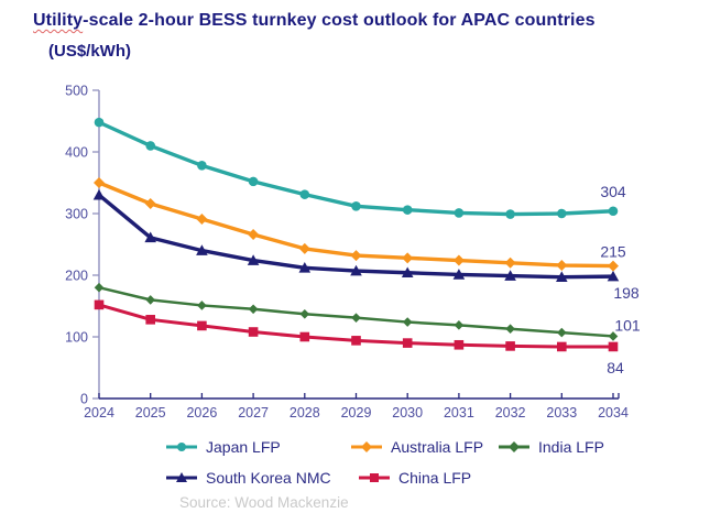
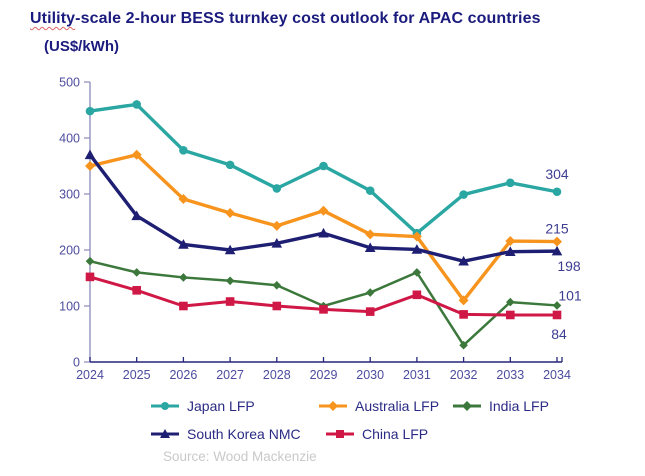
South Korea NMC/2024: 330 -> 370
Japan LFP/2025: 410 -> 460
Australia LFP/2025: 320 -> 370
South Korea NMC/2026: 240 -> 210
China LFP/2026: 120 -> 100
South Korea NMC/2027: 220 -> 200
Japan LFP/2028: 330 -> 310
Japan LFP/2029: 310 -> 350
Australia LFP/2029: 230 -> 270
India LFP/2029: 130 -> 100
South Korea NMC/2029: 210 -> 230
Japan LFP/2031: 300 -> 230
India LFP/2031: 120 -> 160
China LFP/2031: 90 -> 120
Australia LFP/2032: 220 -> 110
India LFP/2032: 110 -> 30
South Korea NMC/2032: 200 -> 180
Japan LFP/2033: 300 -> 320
